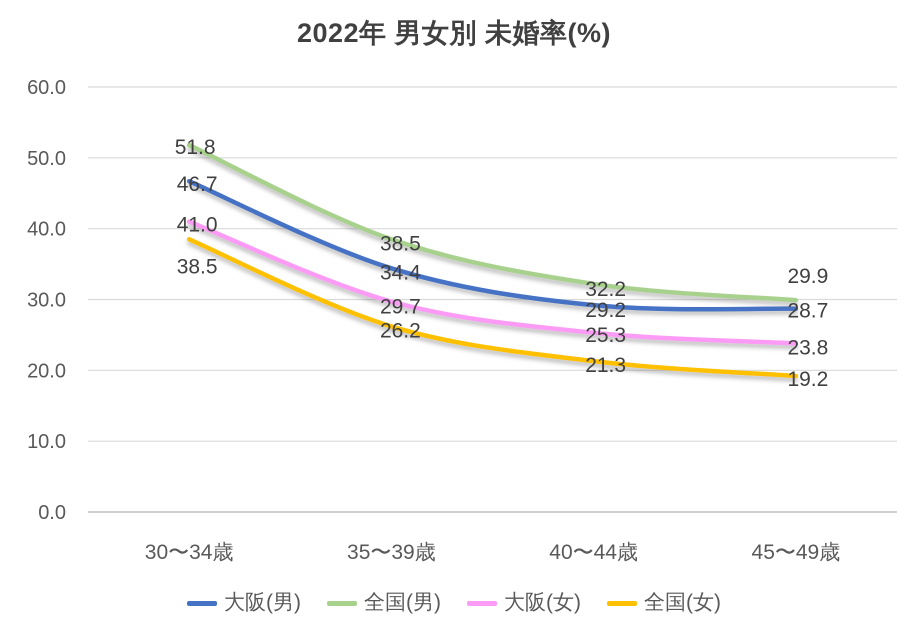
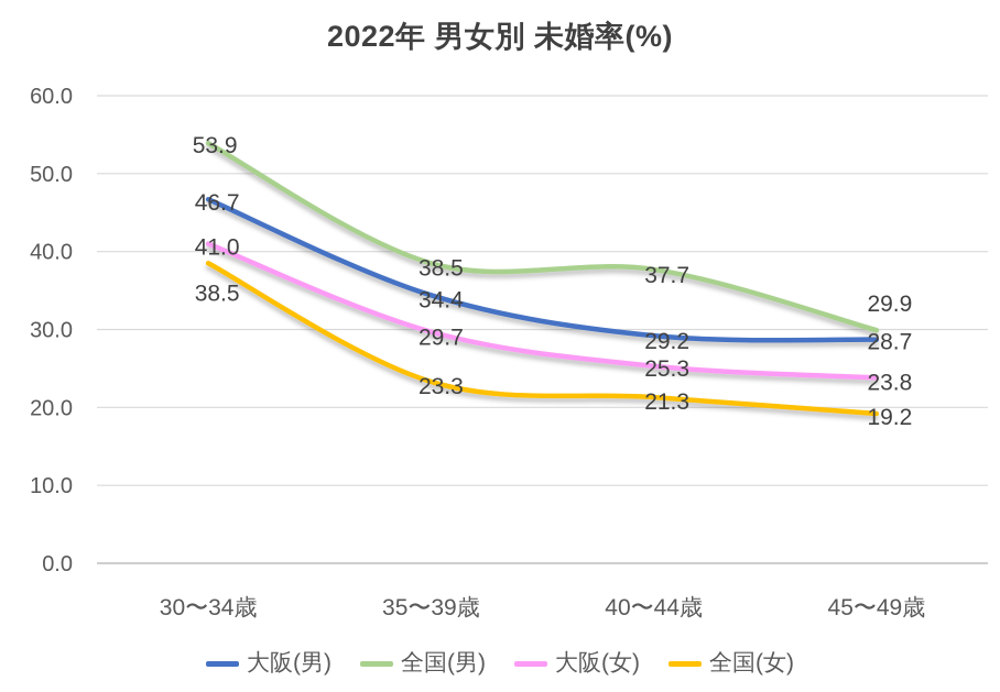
全国(男)/30〜34歳: 51.8 -> 53.9
全国(女)/35〜39歳: 26.2 -> 23.3
全国(男)/40〜44歳: 32.2 -> 37.7
